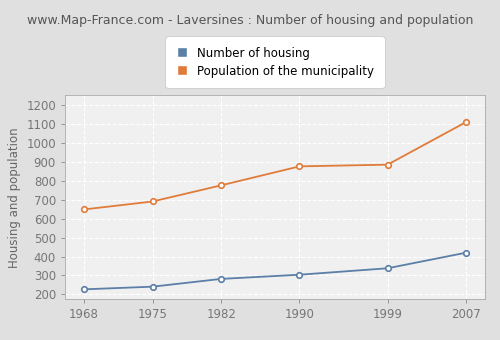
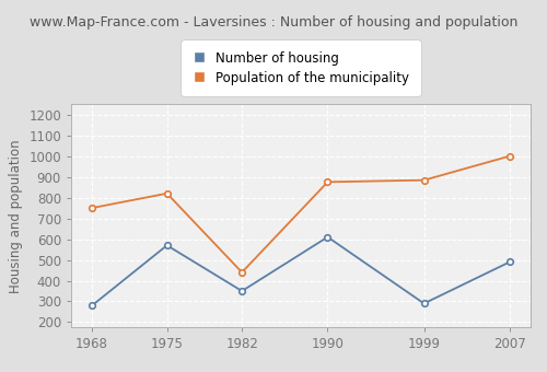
Number of housing/1968: 230 -> 280
Population of the municipality/1968: 650 -> 750
Number of housing/1975: 240 -> 570
Population of the municipality/1975: 690 -> 820
Number of housing/1982: 280 -> 350
Population of the municipality/1982: 780 -> 440
Number of housing/1990: 300 -> 610
Number of housing/1999: 340 -> 290
Number of housing/2007: 420 -> 490
Population of the municipality/2007: 1110 -> 1000
